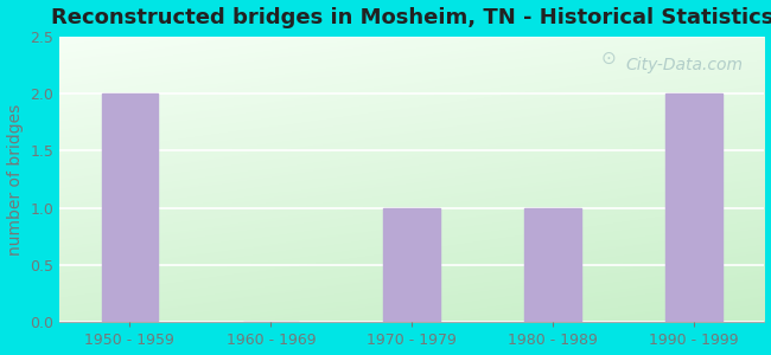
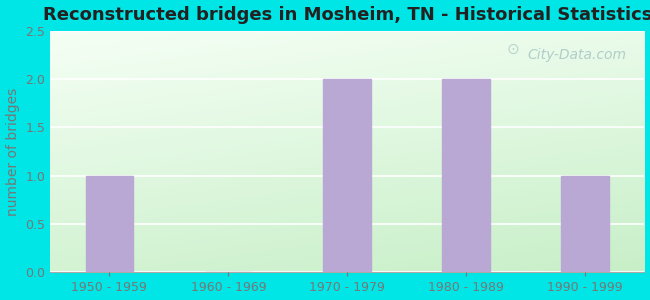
1950 - 1959: 2 -> 1
1970 - 1979: 1 -> 2
1980 - 1989: 1 -> 2
1990 - 1999: 2 -> 1
